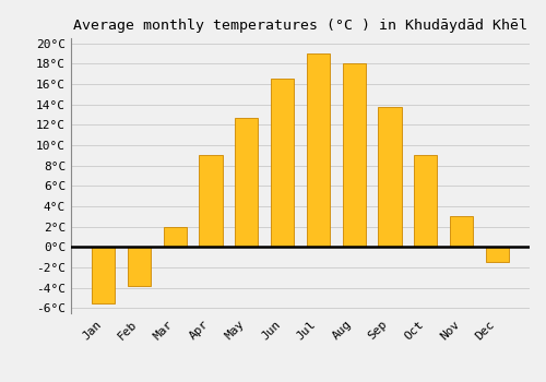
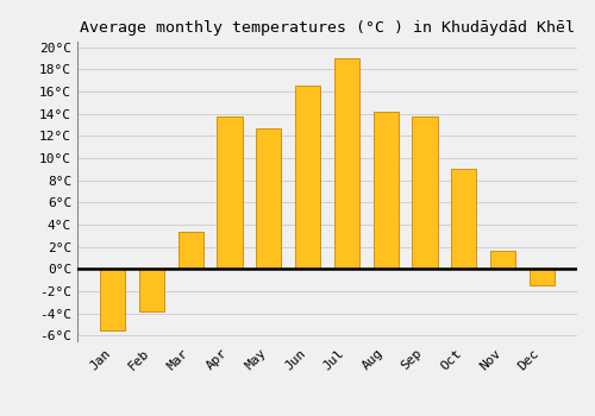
Mar: 2.0°C -> 3.4°C
Apr: 9.0°C -> 13.8°C
Aug: 18.0°C -> 14.2°C
Nov: 3.0°C -> 1.6°C
